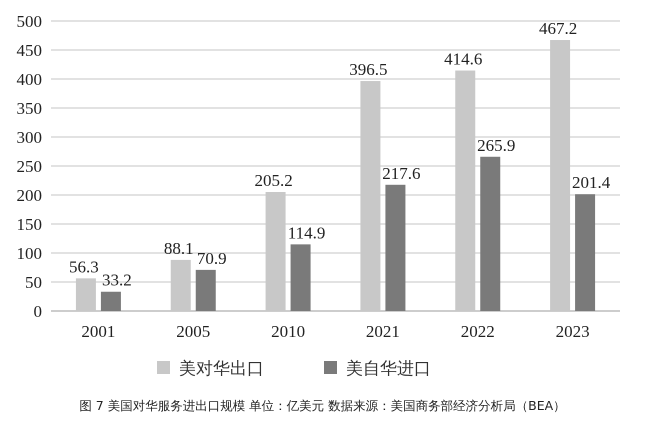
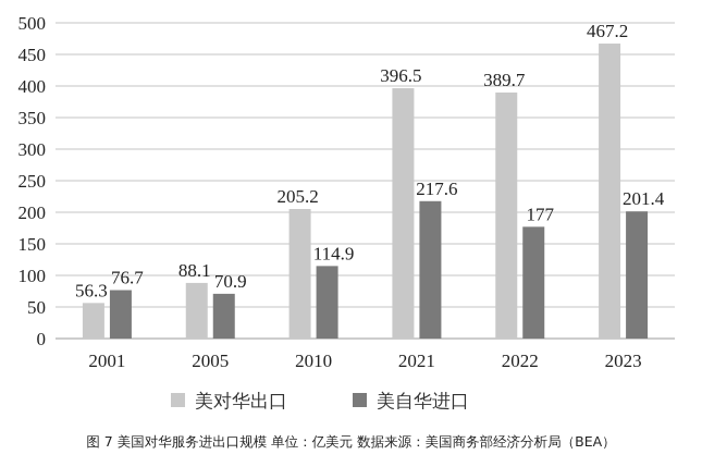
美自华进口/2001: 33.2 -> 76.7
美对华出口/2022: 414.6 -> 389.7
美自华进口/2022: 265.9 -> 177
